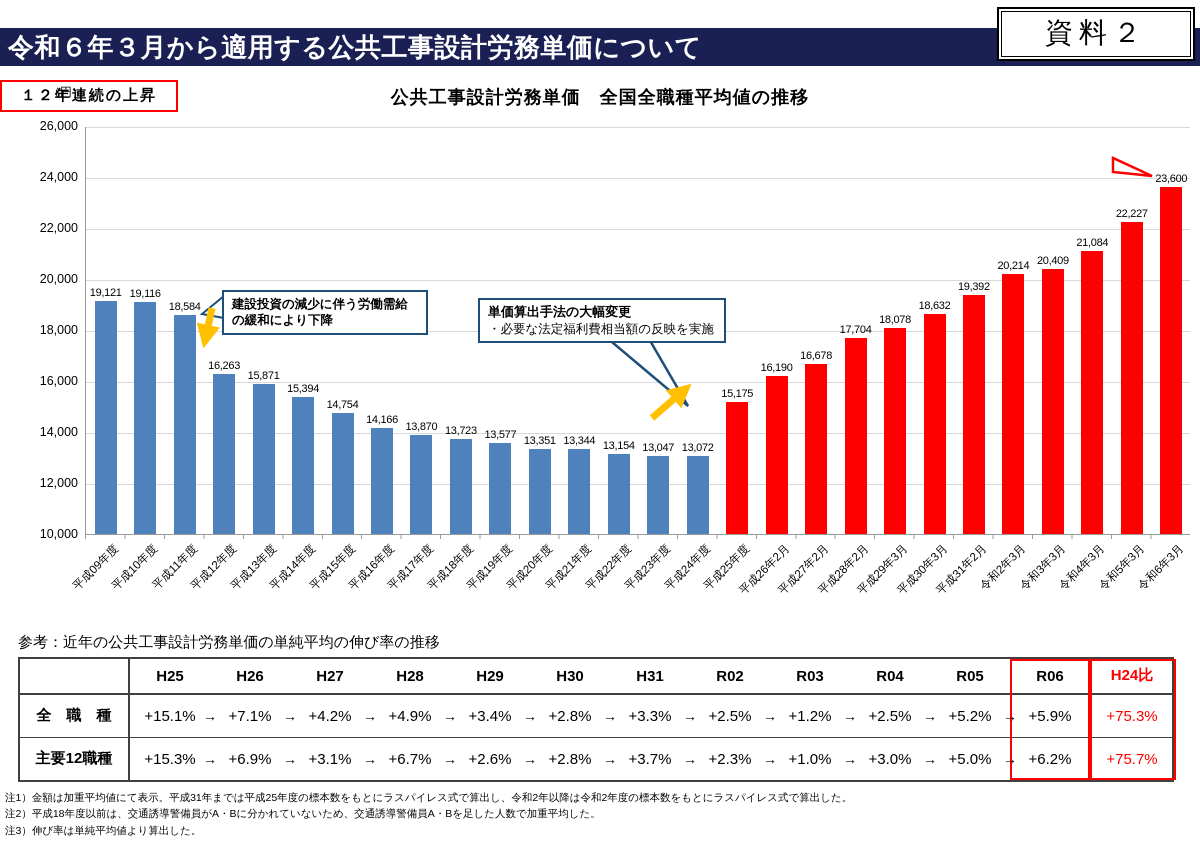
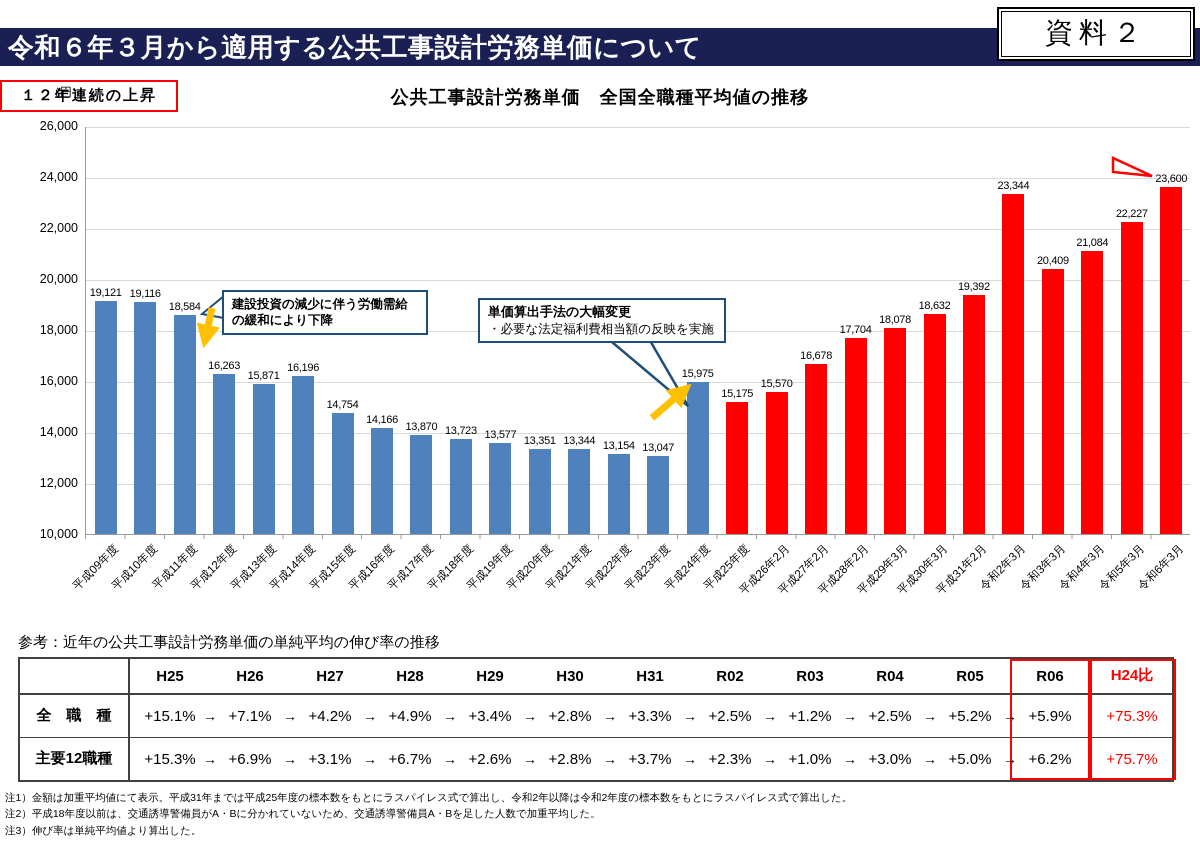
平成14年度: 15,394 -> 16,196
平成24年度: 13,072 -> 15,975
平成26年2月: 16,190 -> 15,570
令和2年3月: 20,214 -> 23,344
